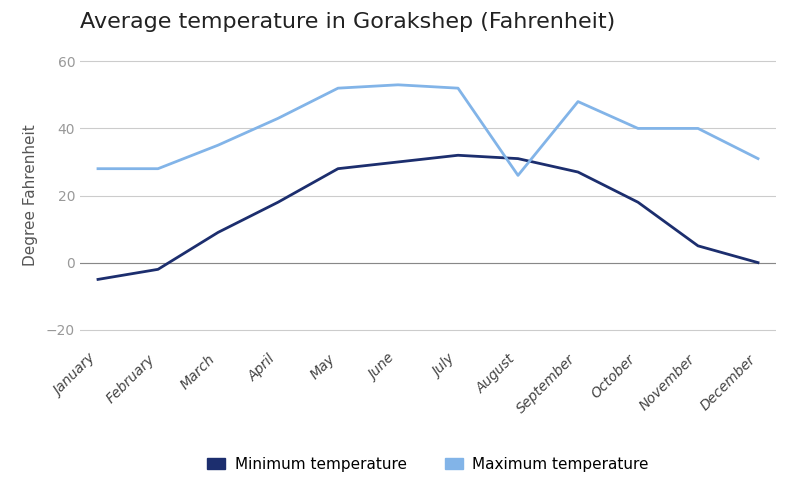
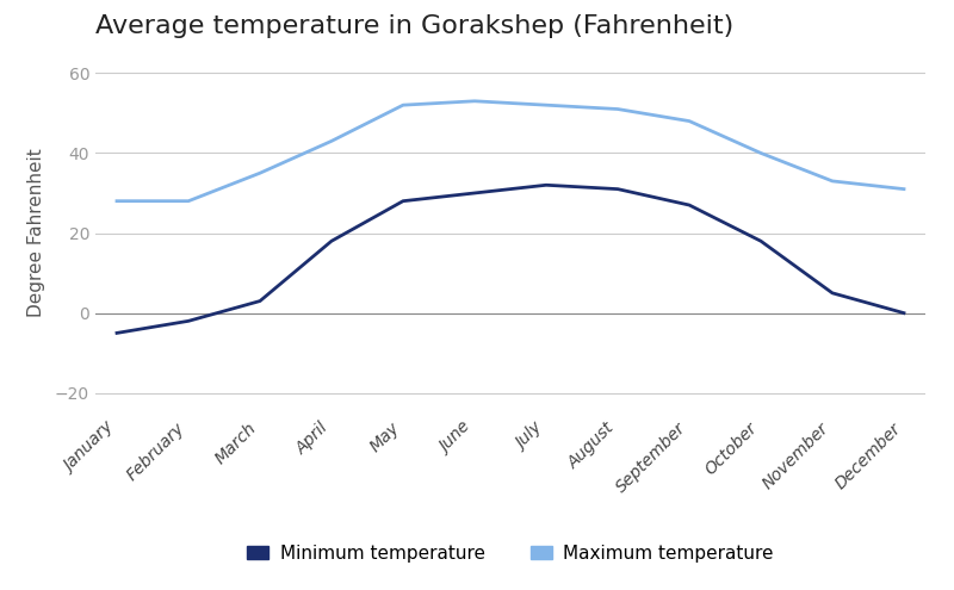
Minimum temperature/March: 9 -> 3
Maximum temperature/August: 26 -> 51
Maximum temperature/November: 40 -> 33
